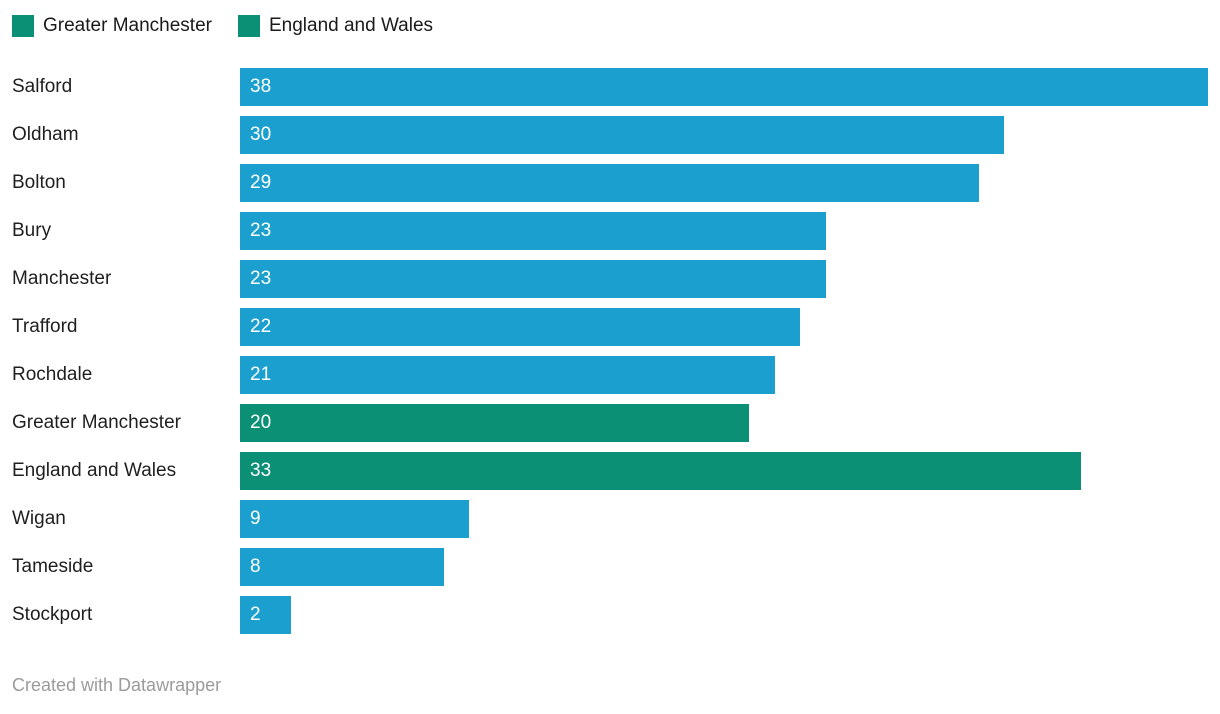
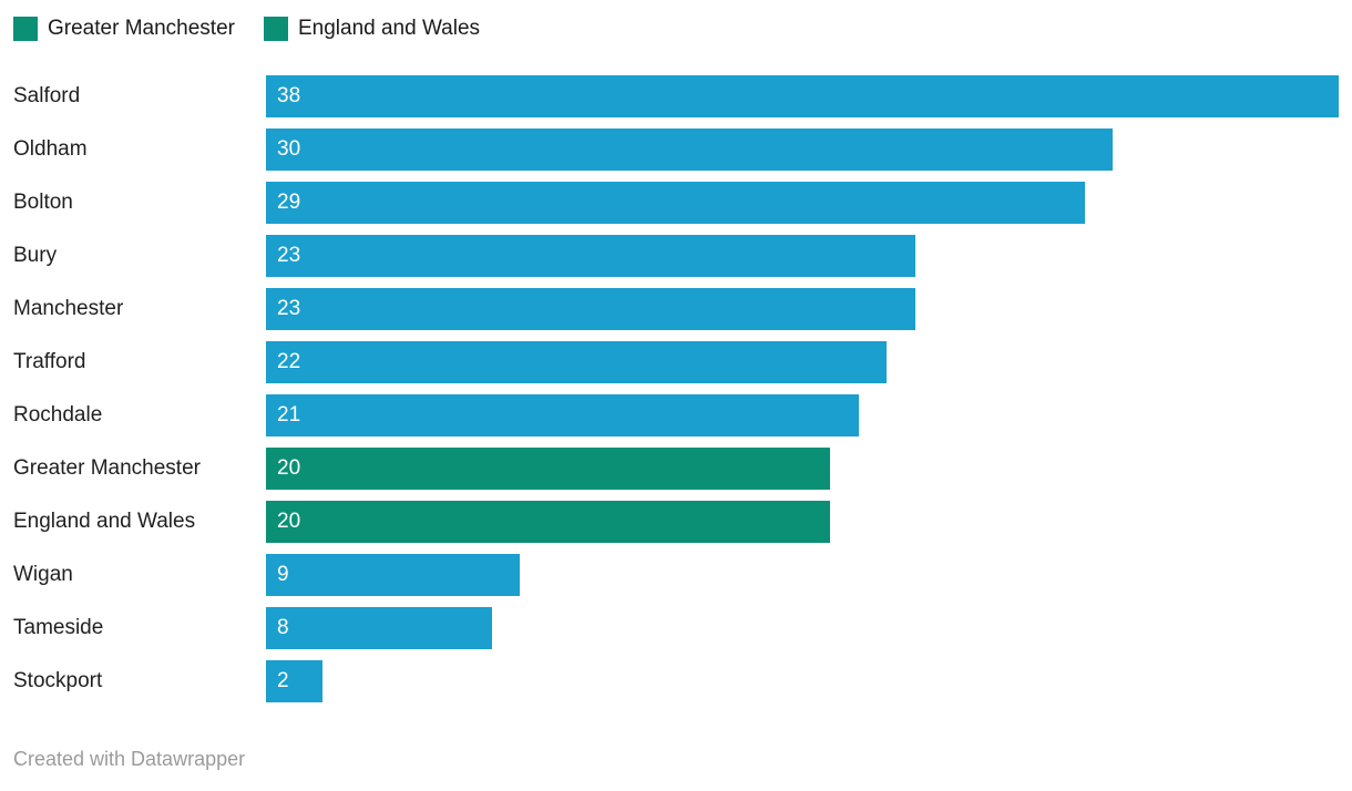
England and Wales: 33 -> 20
